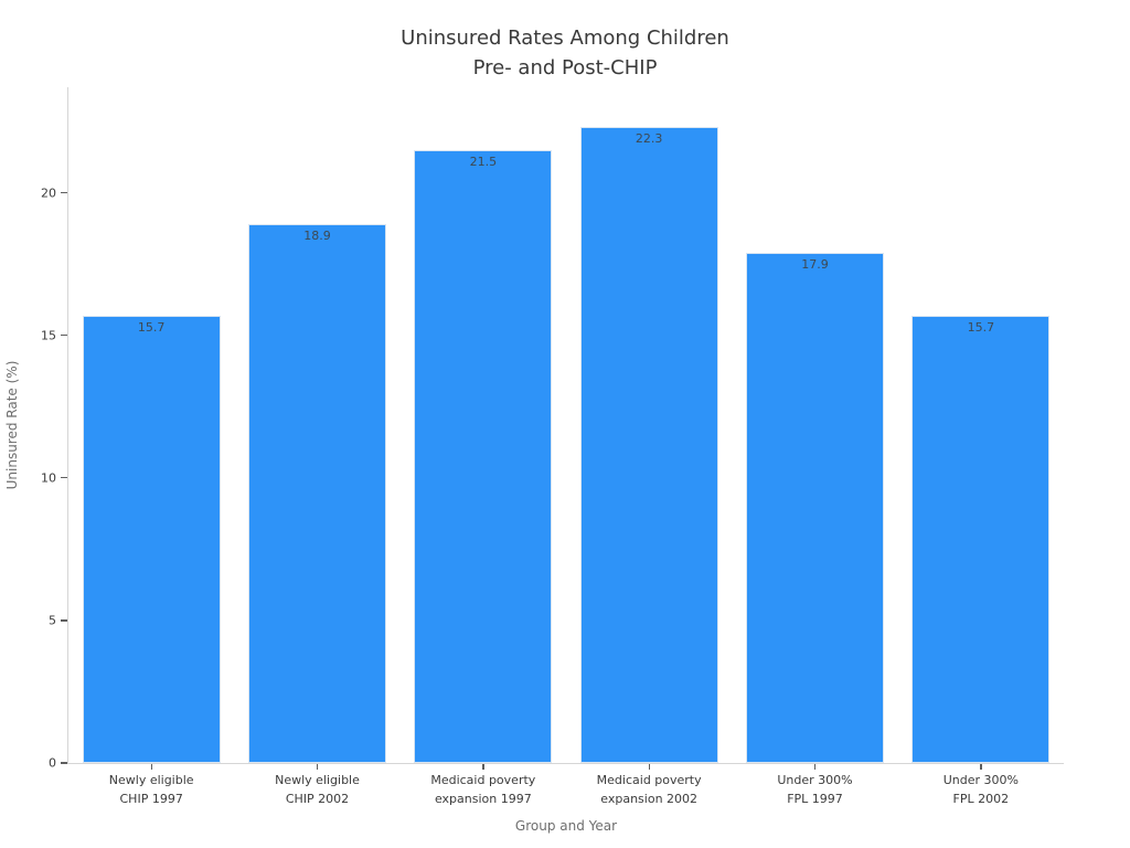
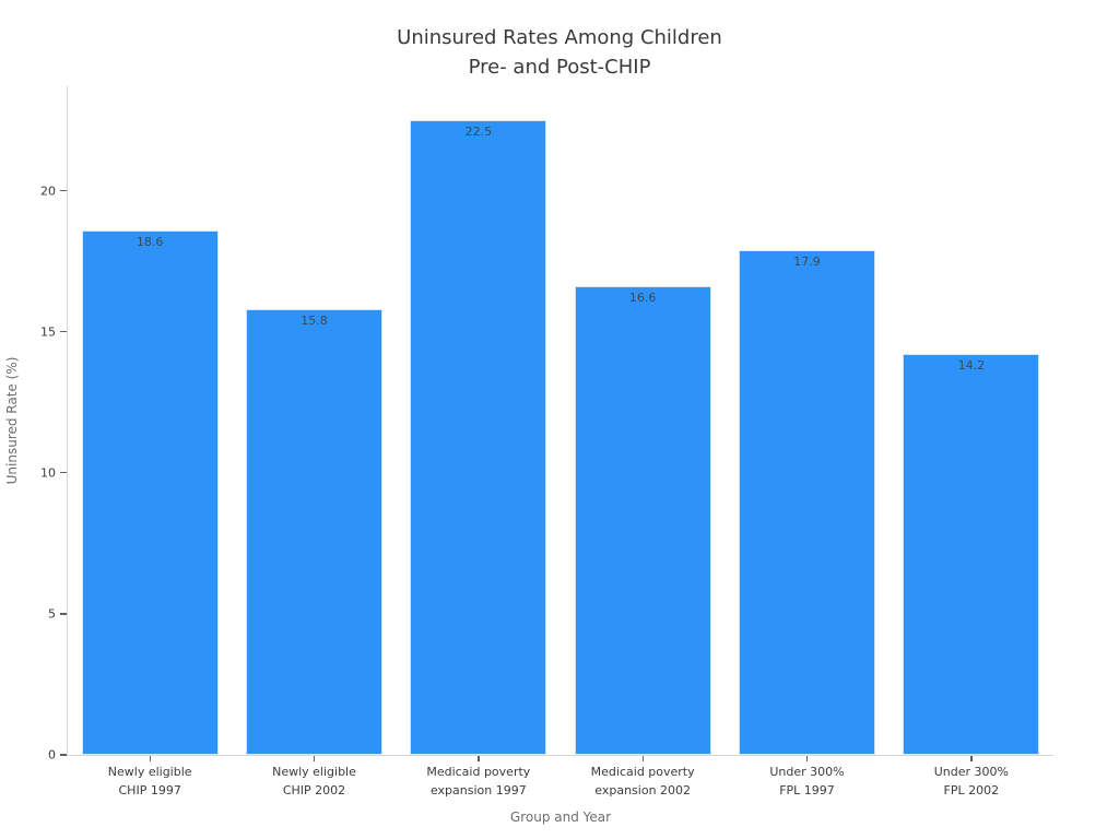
Newly eligible CHIP 1997: 15.7 -> 18.6
Newly eligible CHIP 2002: 18.9 -> 15.8
Medicaid poverty expansion 1997: 21.5 -> 22.5
Medicaid poverty expansion 2002: 22.3 -> 16.6
Under 300% FPL 2002: 15.7 -> 14.2
